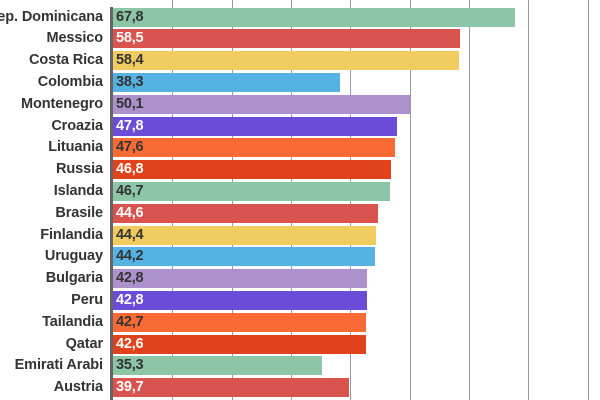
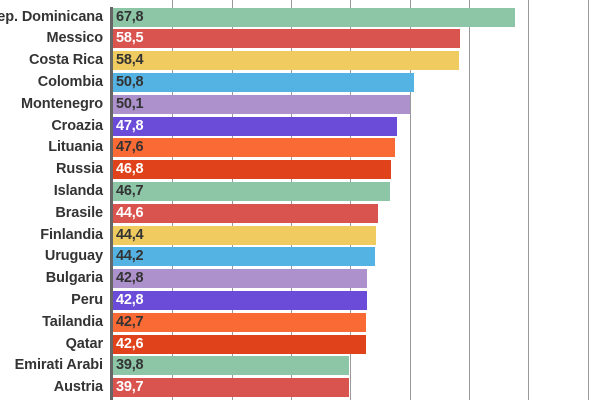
Colombia: 38,3 -> 50,8
Emirati Arabi: 35,3 -> 39,8
